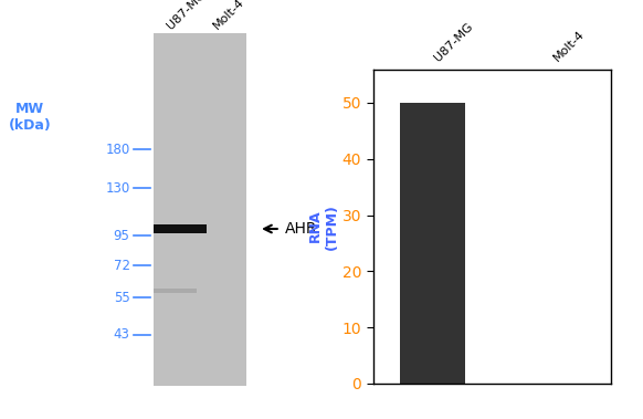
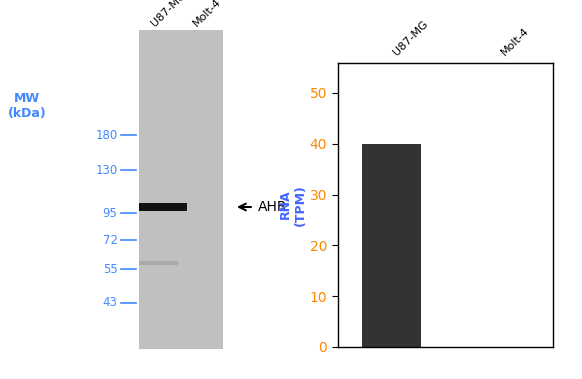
U87-MG: 50 -> 40
